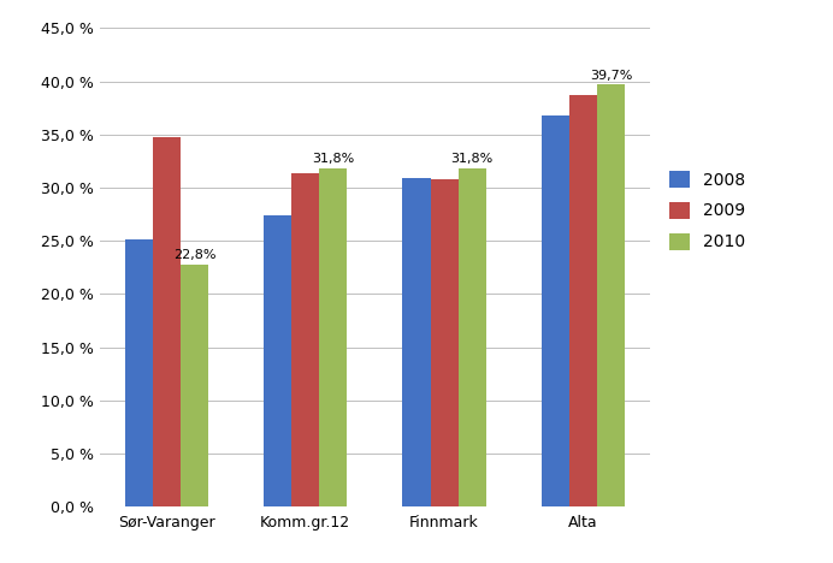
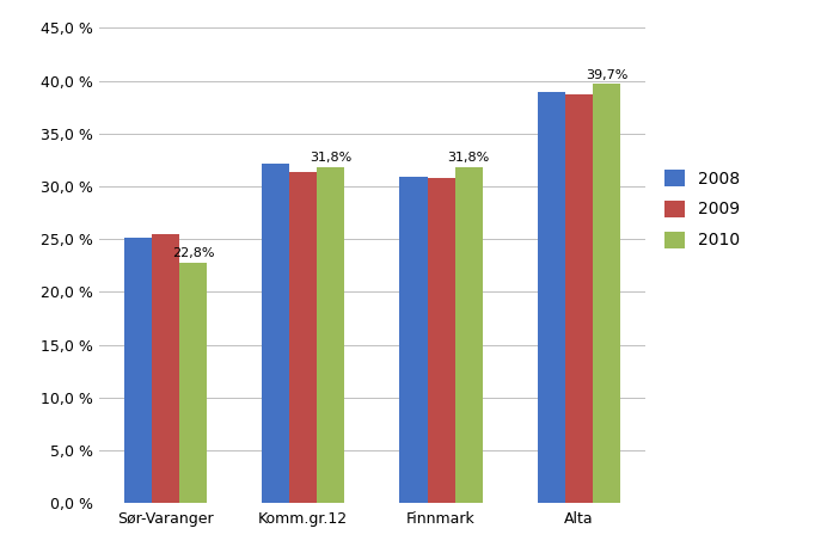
2009/Sør-Varanger: 34,8 % -> 25,5 %
2008/Komm.gr.12: 27,4 % -> 32,1 %
2008/Alta: 36,8 % -> 38,9 %
